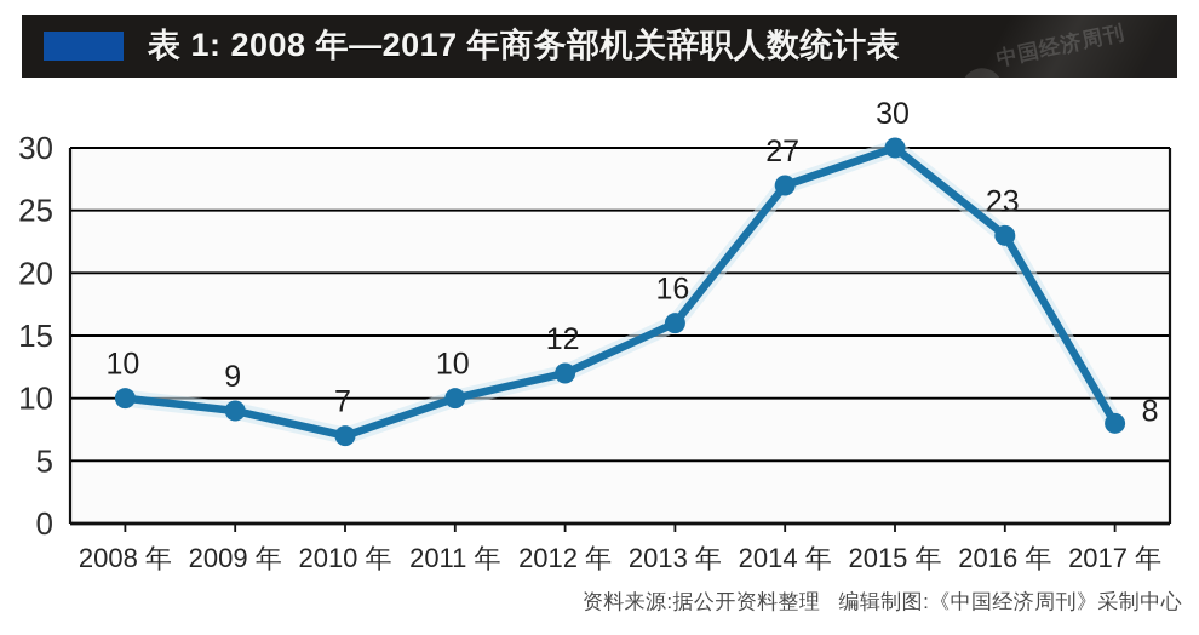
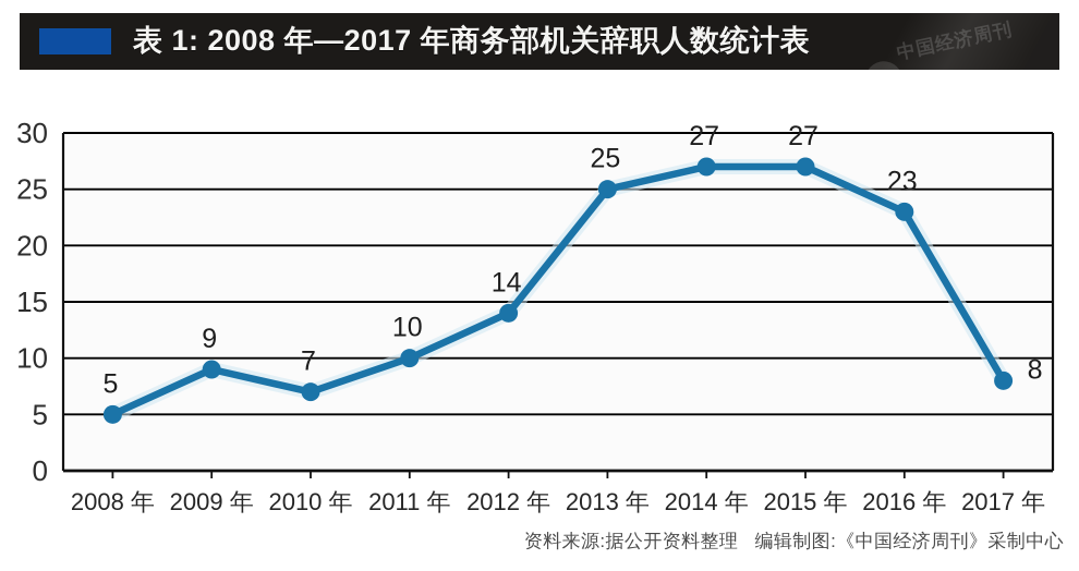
2008 年: 10 -> 5
2012 年: 12 -> 14
2013 年: 16 -> 25
2015 年: 30 -> 27
